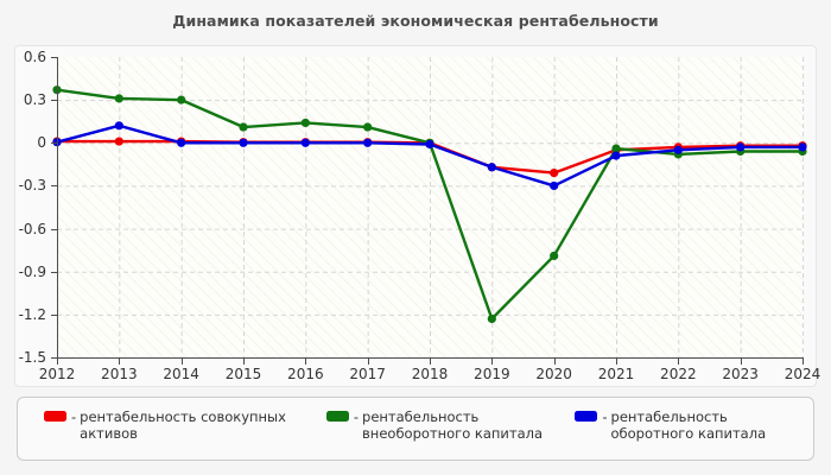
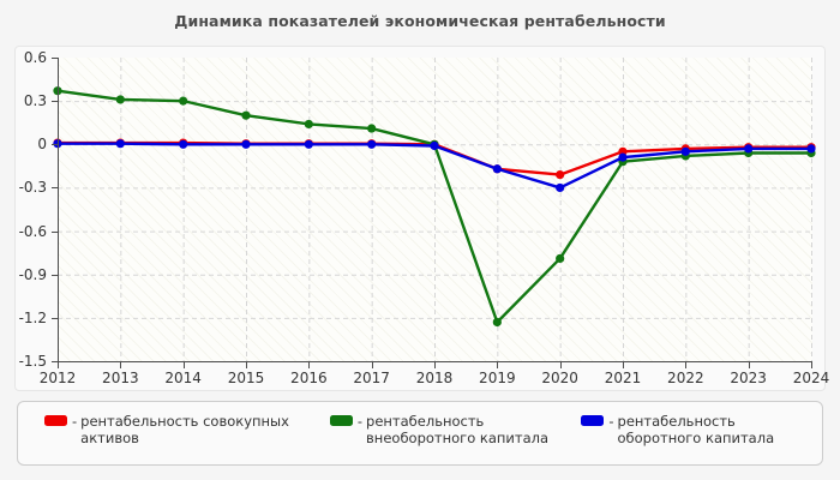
рентабельность оборотного капитала/2013: 0.12 -> 0.01
рентабельность внеоборотного капитала/2015: 0.11 -> 0.20
рентабельность внеоборотного капитала/2021: -0.04 -> -0.12
